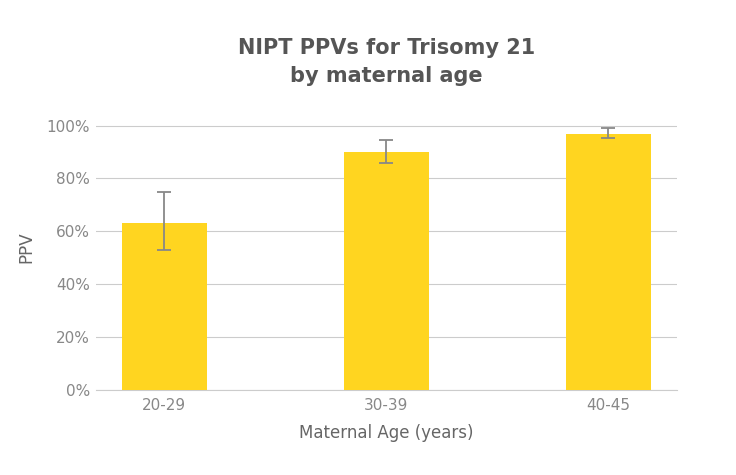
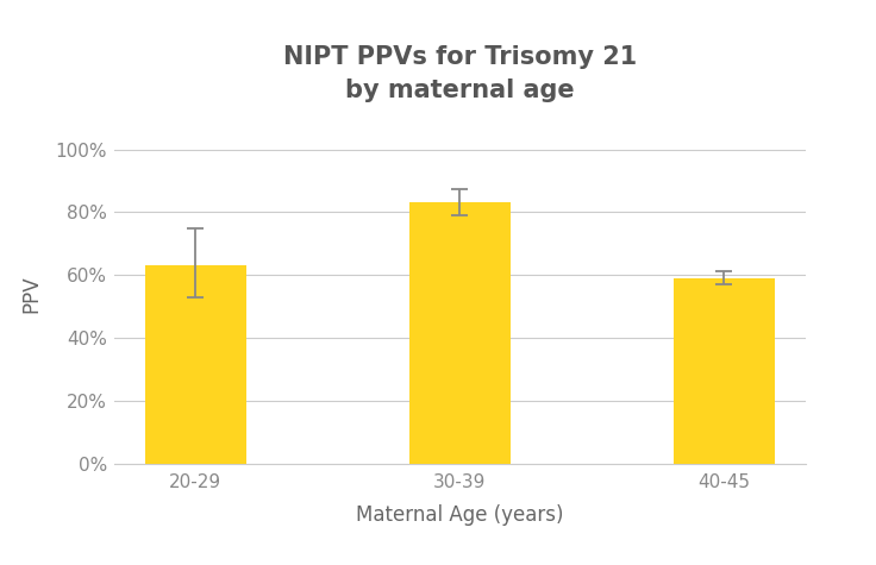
30-39: 90% -> 83%
40-45: 97% -> 59%
